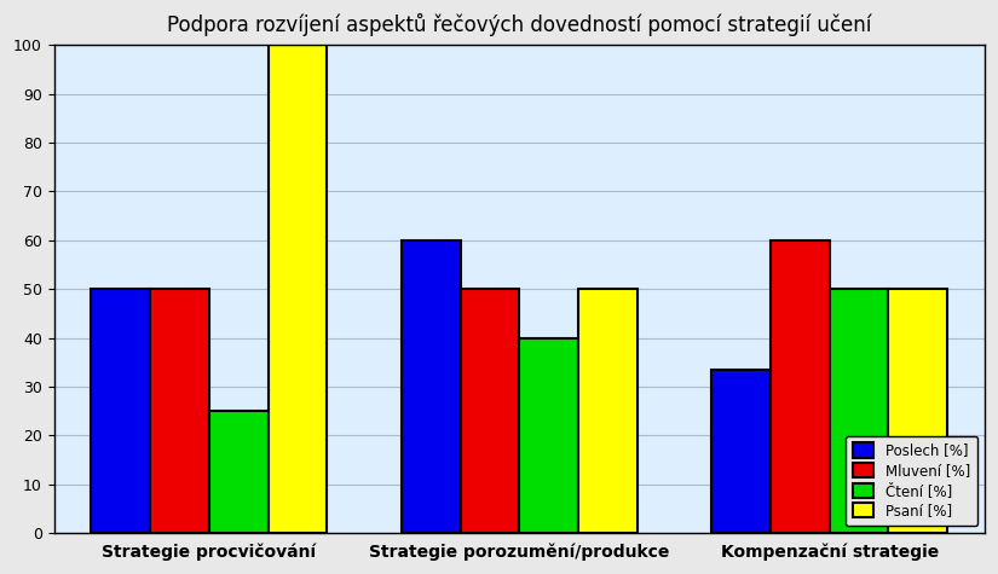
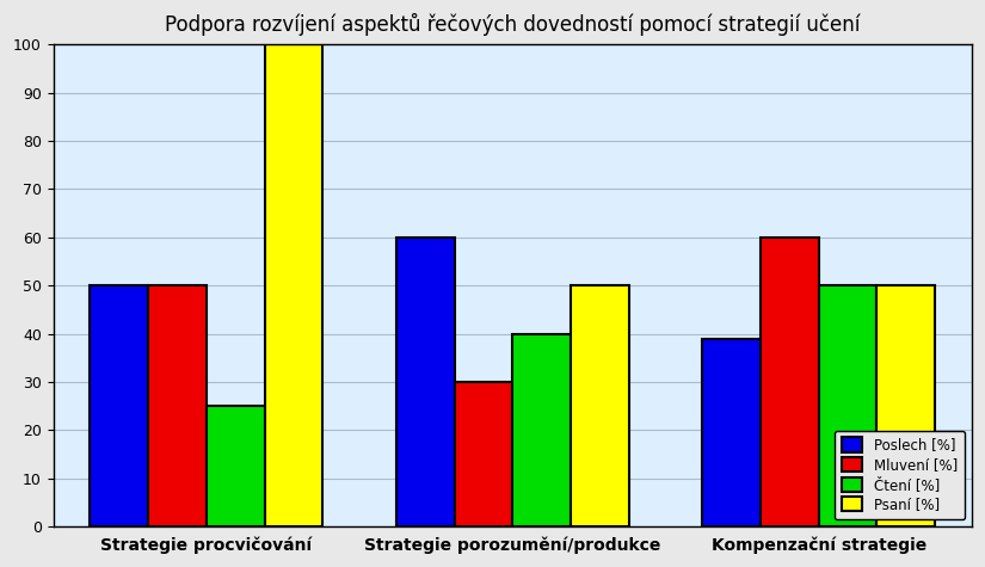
Mluvení [%]/Strategie porozumění/produkce: 50 -> 30
Poslech [%]/Kompenzační strategie: 33.3 -> 39.0
